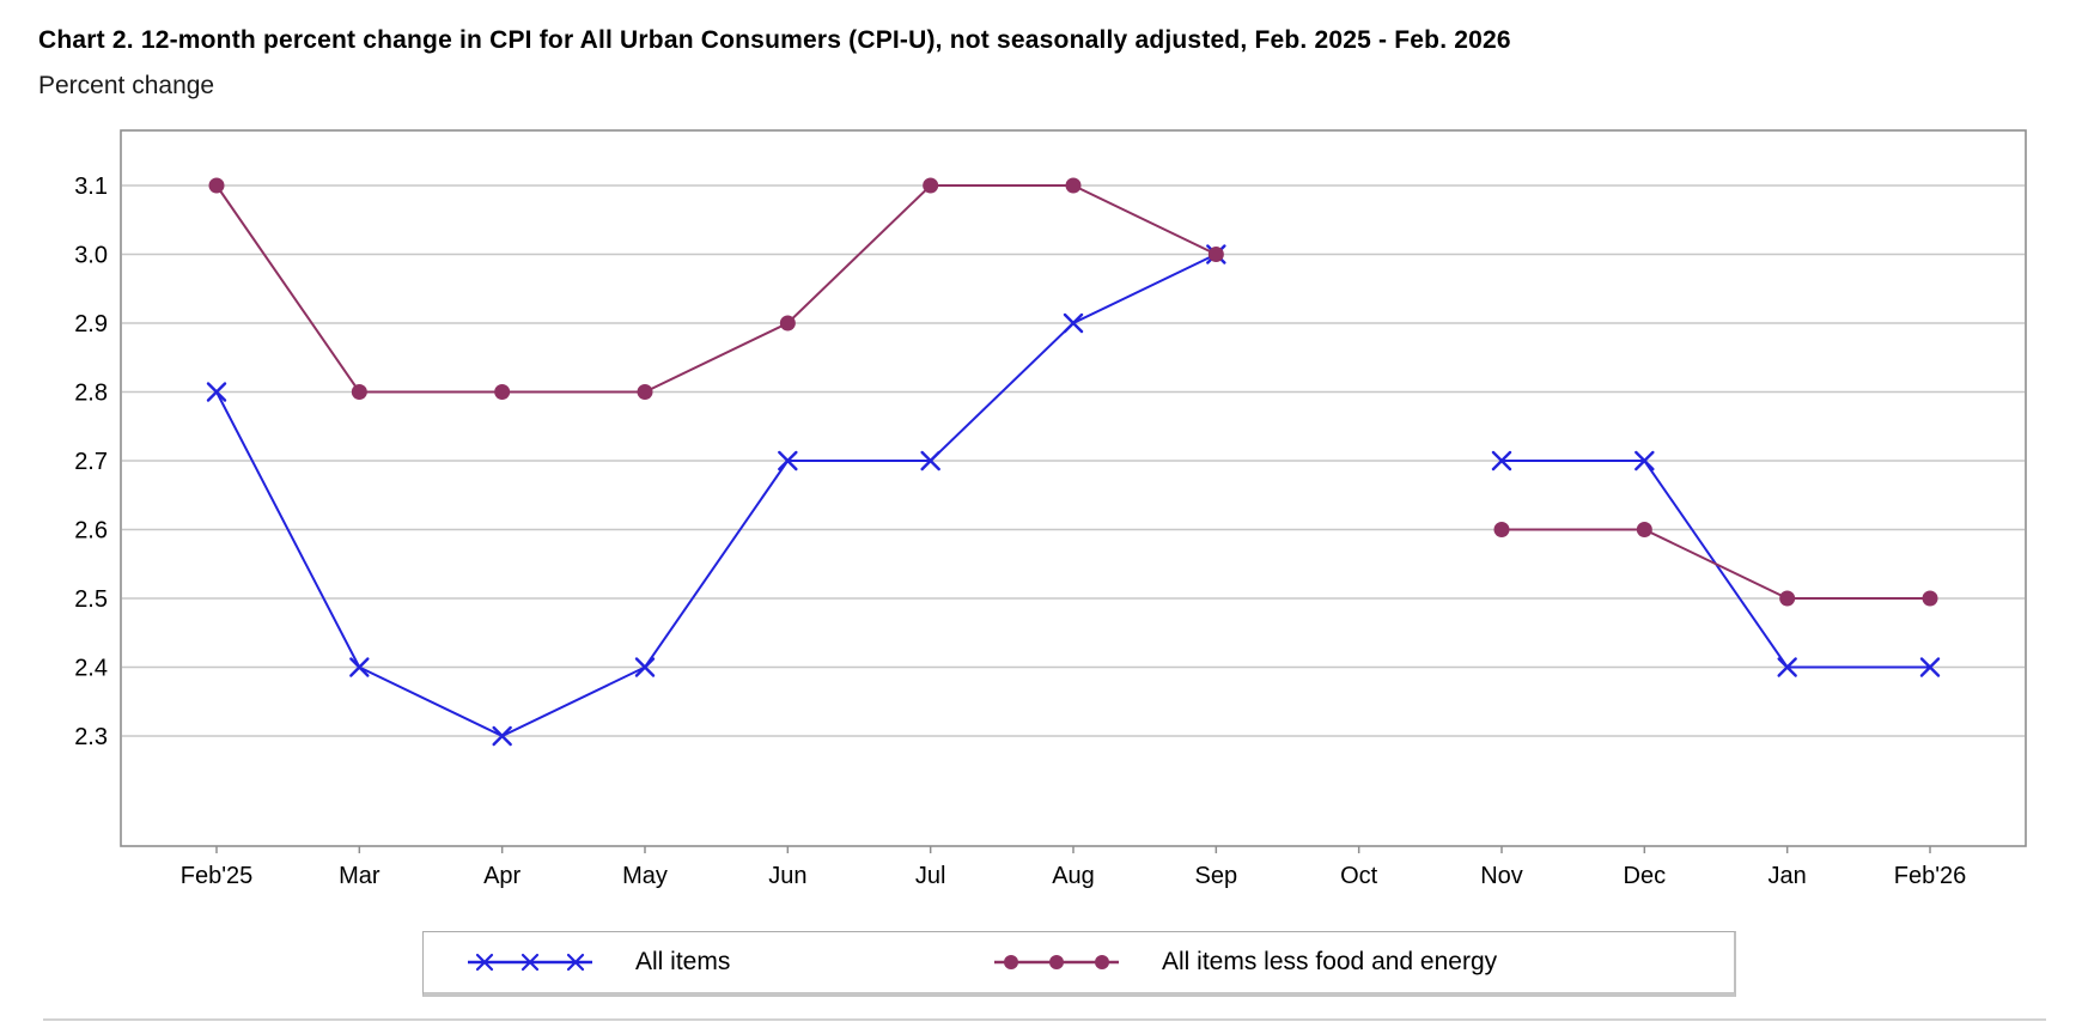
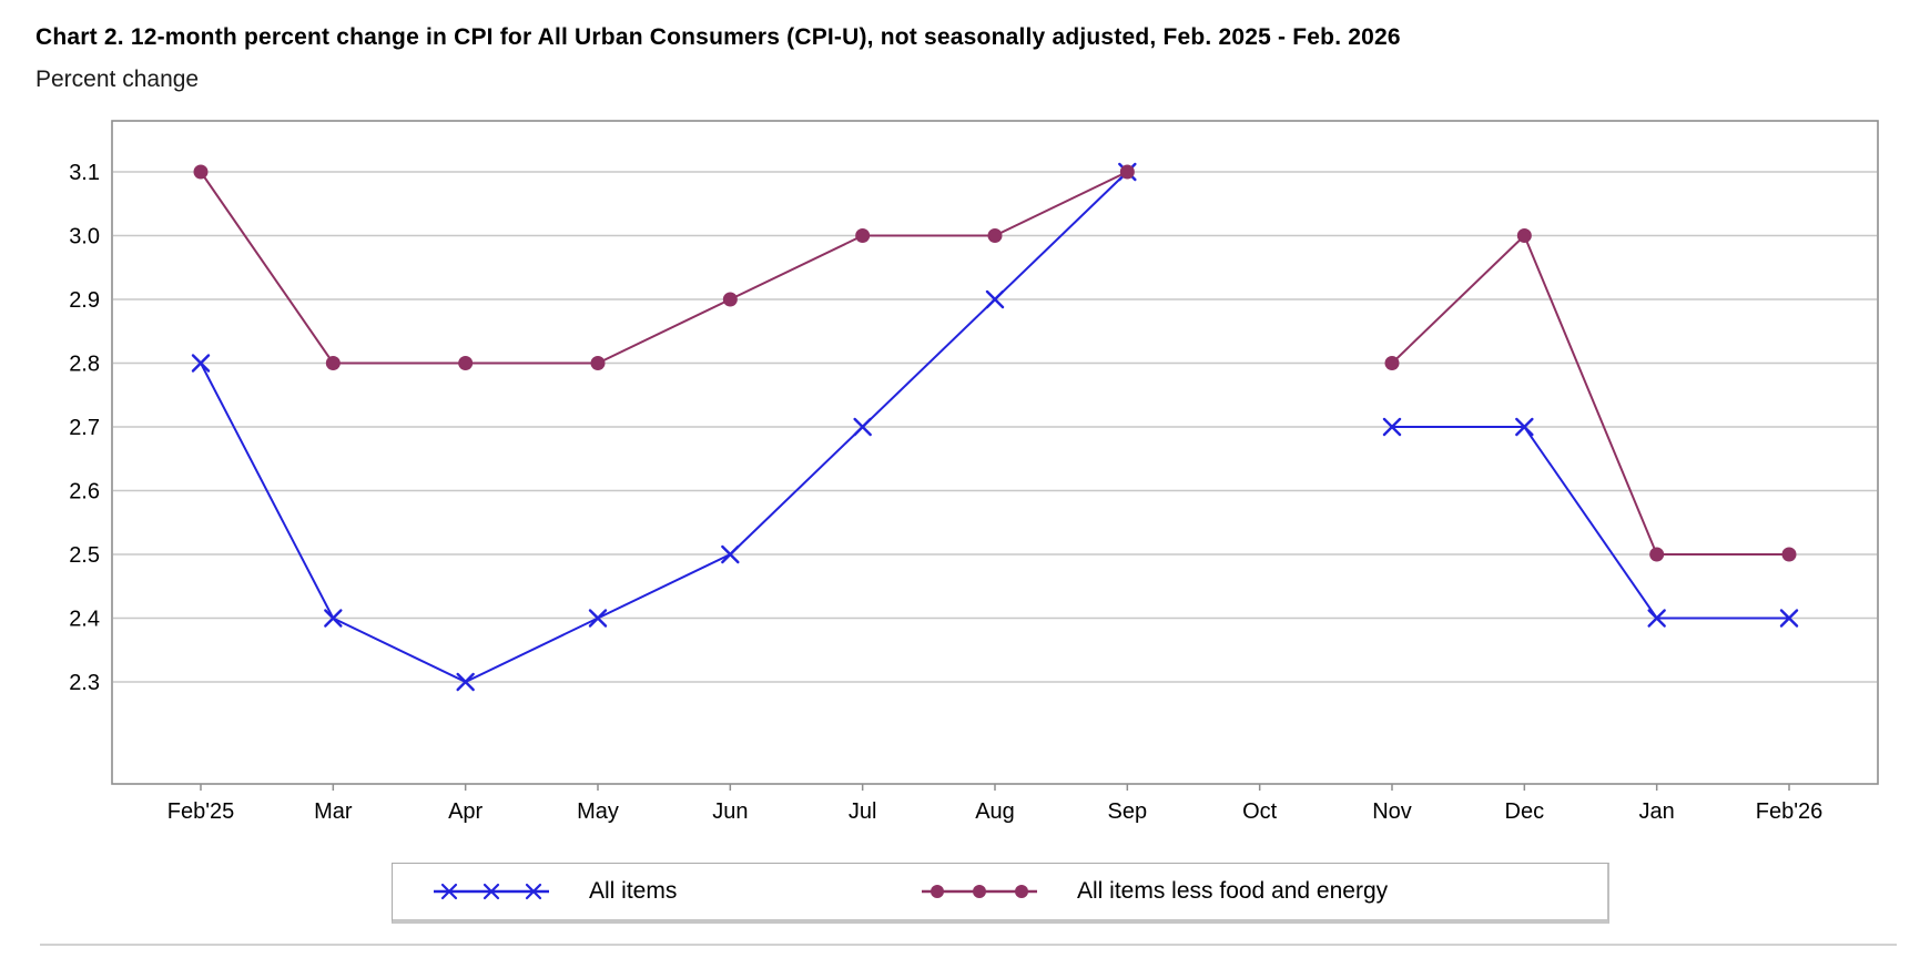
All items/Jun: 2.7 -> 2.5
All items less food and energy/Jul: 3.1 -> 3.0
All items less food and energy/Aug: 3.1 -> 3.0
All items/Sep: 3.0 -> 3.1
All items less food and energy/Sep: 3.0 -> 3.1
All items less food and energy/Nov: 2.6 -> 2.8
All items less food and energy/Dec: 2.6 -> 3.0
